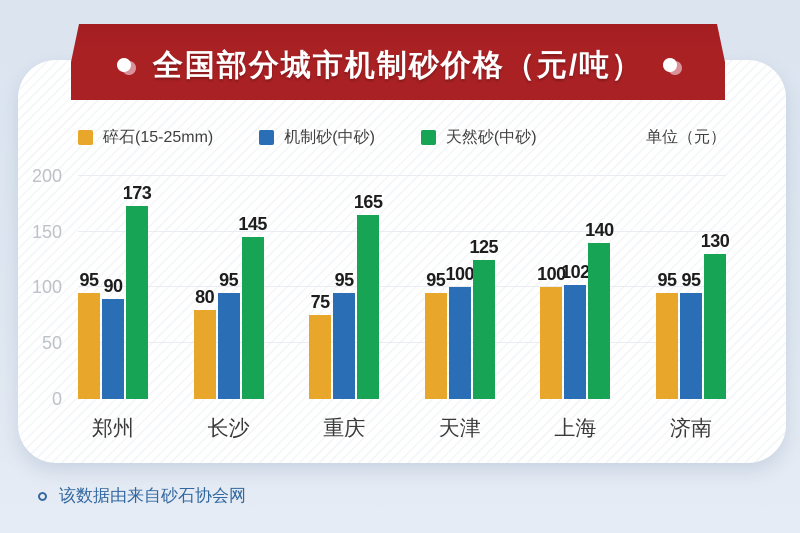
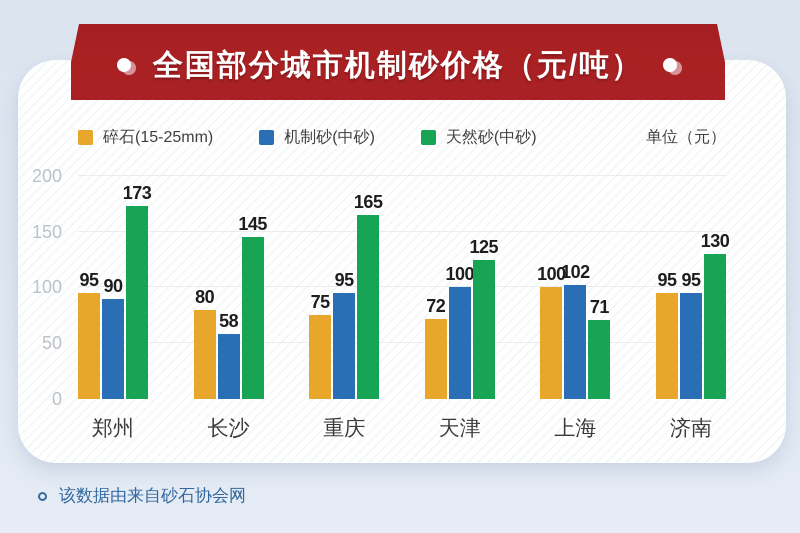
机制砂(中砂)/长沙: 95 -> 58
碎石(15-25mm)/天津: 95 -> 72
天然砂(中砂)/上海: 140 -> 71
